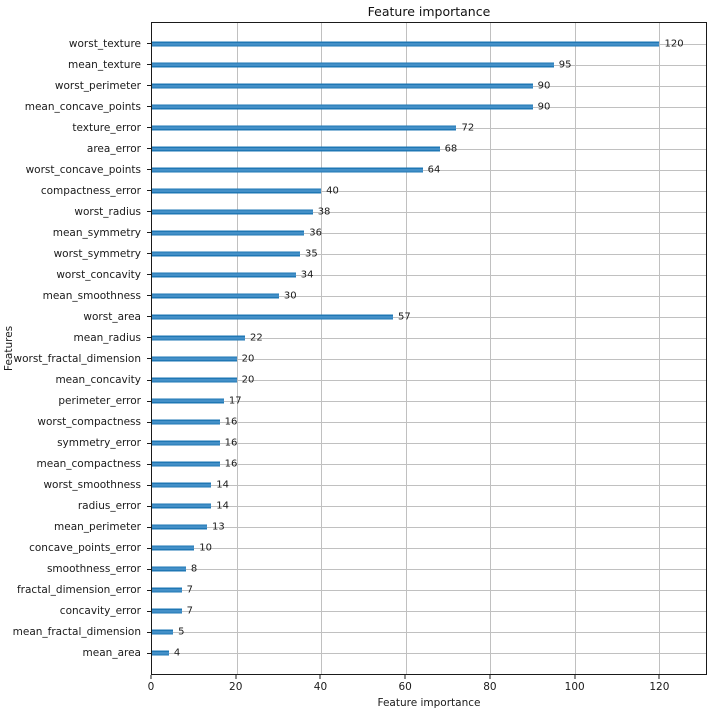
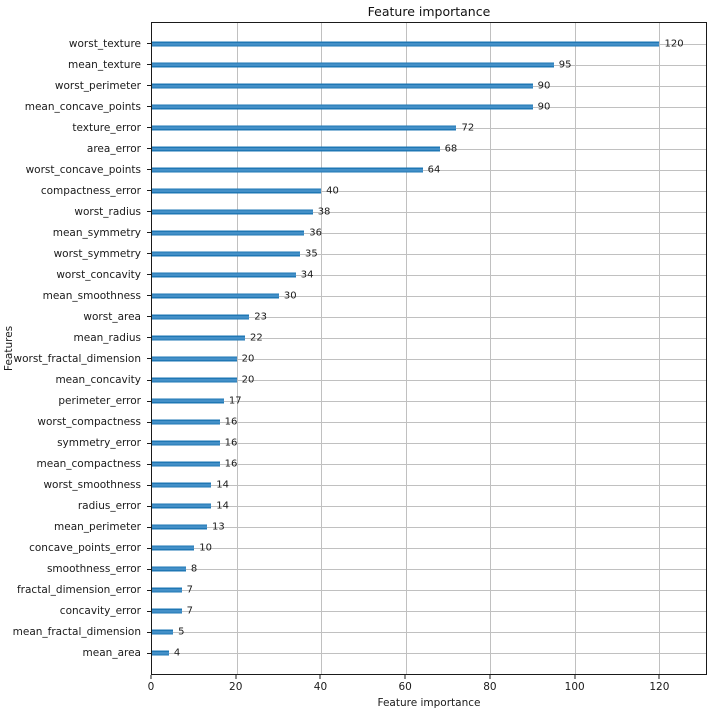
worst_area: 57 -> 23
